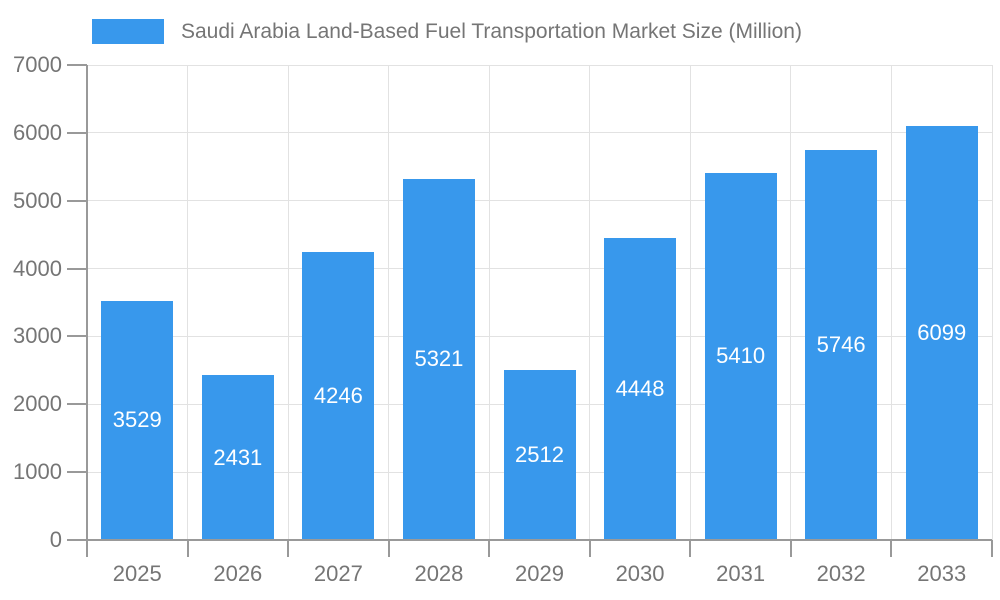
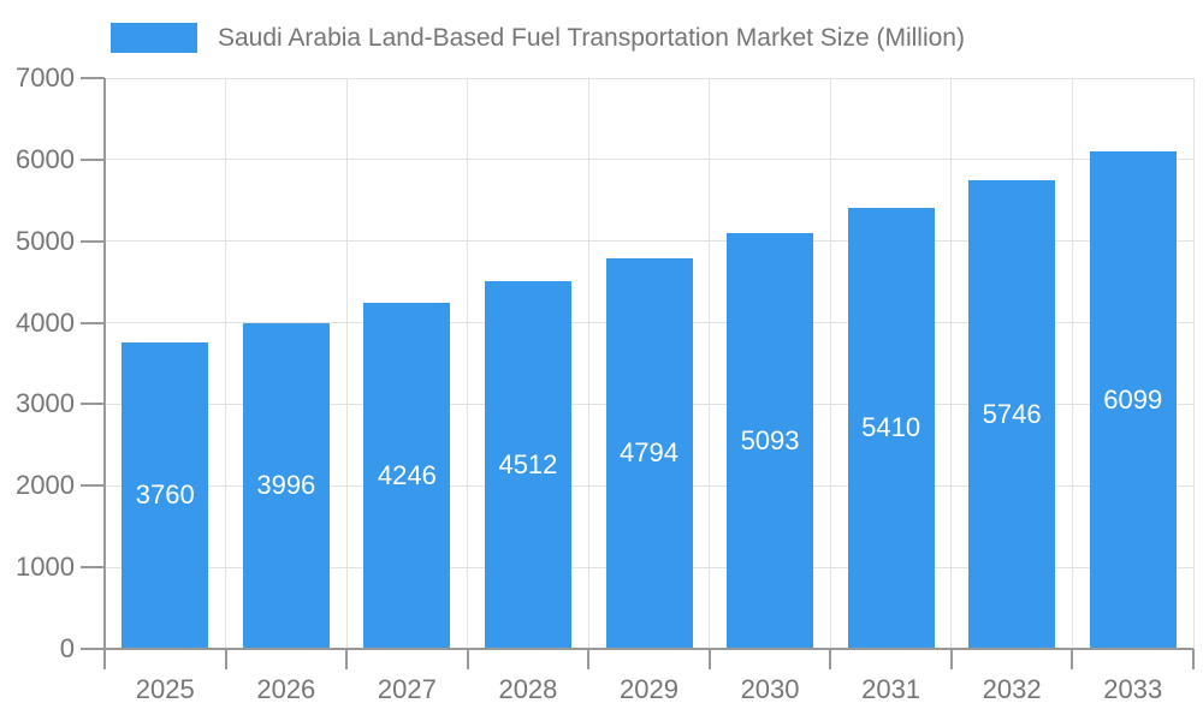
2025: 3529 -> 3760
2026: 2431 -> 3996
2028: 5321 -> 4512
2029: 2512 -> 4794
2030: 4448 -> 5093
